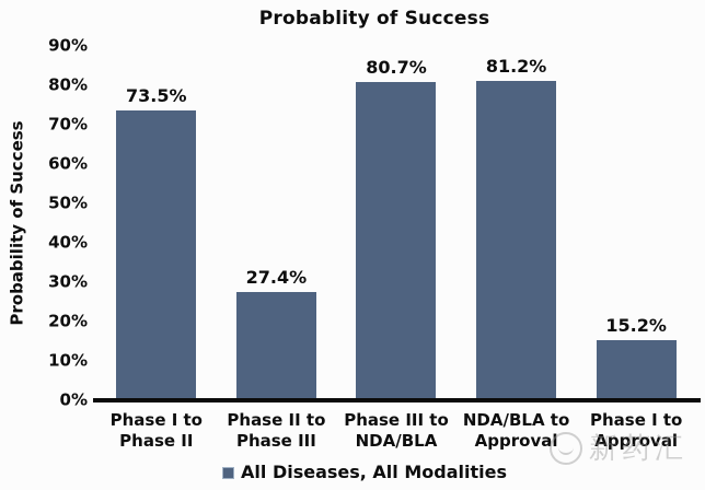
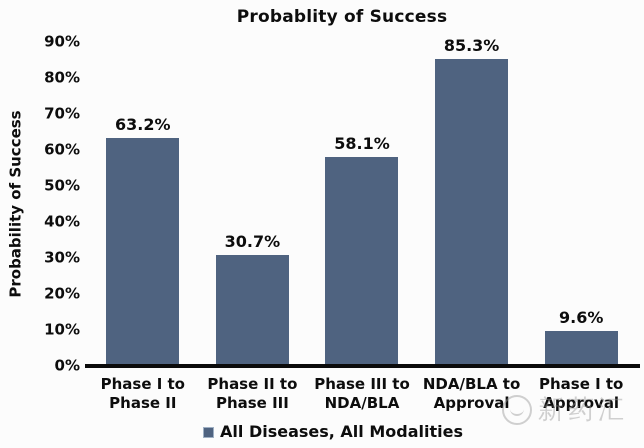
Phase I to Phase II: 73.5% -> 63.2%
Phase II to Phase III: 27.4% -> 30.7%
Phase III to NDA/BLA: 80.7% -> 58.1%
NDA/BLA to Approval: 81.2% -> 85.3%
Phase I to Approval: 15.2% -> 9.6%
